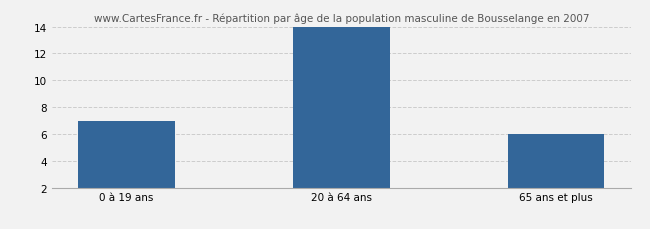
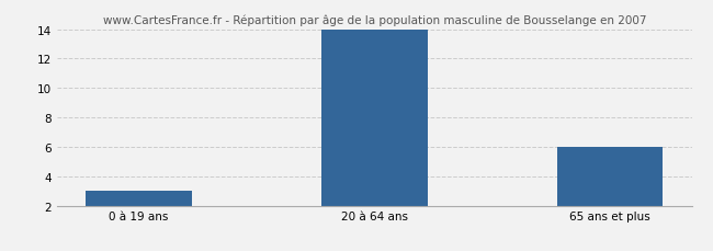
0 à 19 ans: 7 -> 3
